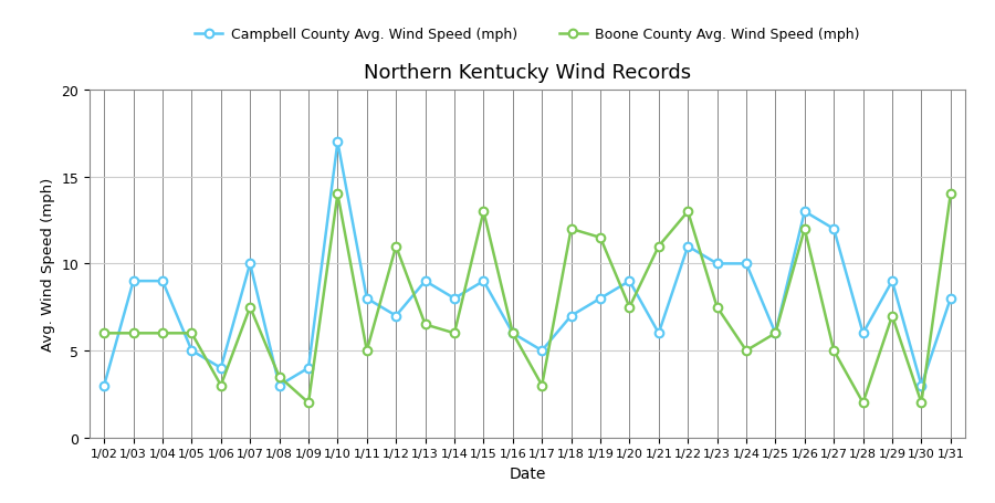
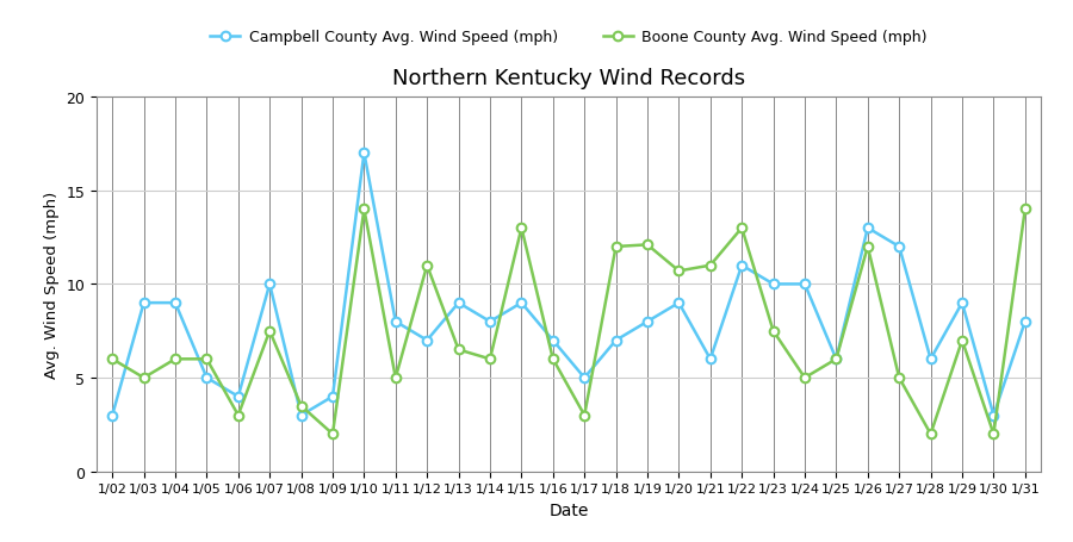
Boone County Avg. Wind Speed (mph)/1/03: 6.0 -> 5.0
Campbell County Avg. Wind Speed (mph)/1/16: 6 -> 7
Boone County Avg. Wind Speed (mph)/1/19: 11.5 -> 12.1
Boone County Avg. Wind Speed (mph)/1/20: 7.5 -> 10.7
